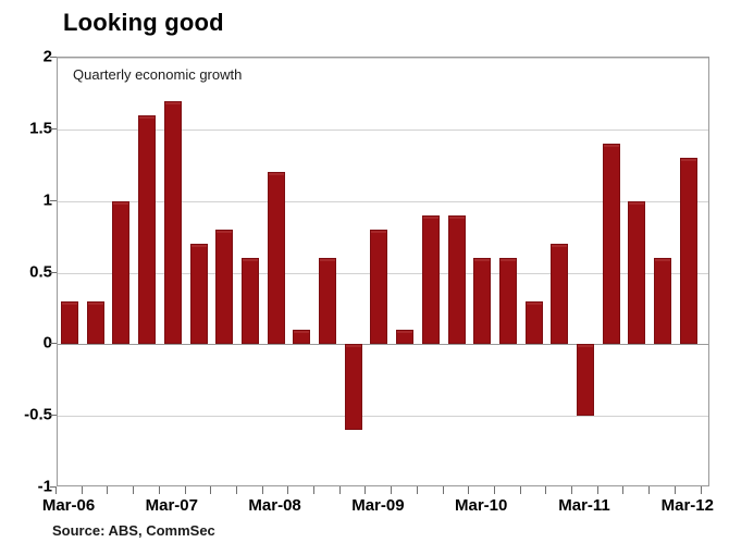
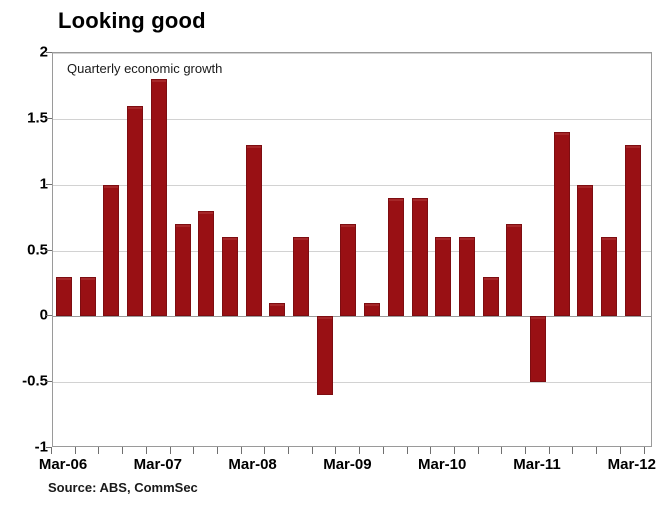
Mar-07: 1.7 -> 1.8
Mar-08: 1.2 -> 1.3
Mar-09: 0.8 -> 0.7
